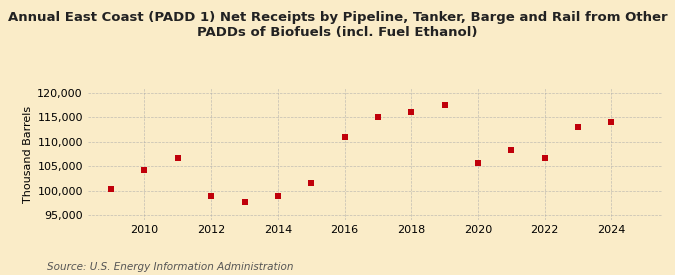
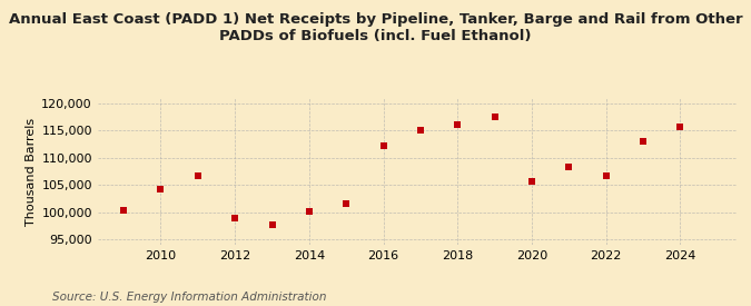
2014: 99,000 -> 100,100
2016: 111,000 -> 112,300
2024: 114,000 -> 115,700
